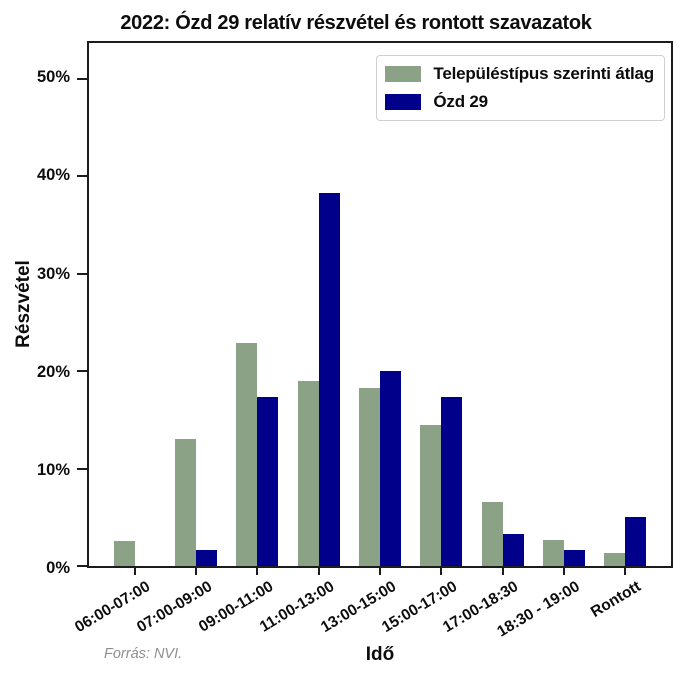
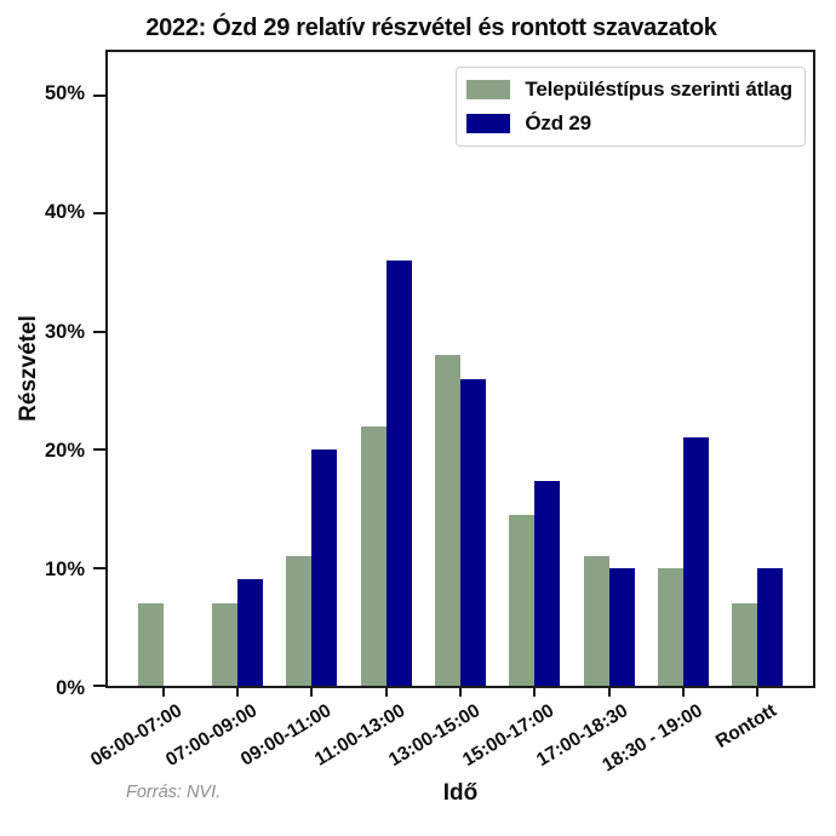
Településtípus szerinti átlag/06:00-07:00: 3% -> 7%
Településtípus szerinti átlag/07:00-09:00: 13% -> 7%
Ózd 29/07:00-09:00: 2% -> 9%
Településtípus szerinti átlag/09:00-11:00: 23% -> 11%
Ózd 29/09:00-11:00: 17% -> 20%
Településtípus szerinti átlag/11:00-13:00: 19% -> 22%
Ózd 29/11:00-13:00: 38% -> 36%
Településtípus szerinti átlag/13:00-15:00: 18% -> 28%
Ózd 29/13:00-15:00: 20% -> 26%
Településtípus szerinti átlag/17:00-18:30: 7% -> 11%
Ózd 29/17:00-18:30: 3% -> 10%
Településtípus szerinti átlag/18:30 - 19:00: 3% -> 10%
Ózd 29/18:30 - 19:00: 2% -> 21%
Településtípus szerinti átlag/Rontott: 1% -> 7%
Ózd 29/Rontott: 5% -> 10%
